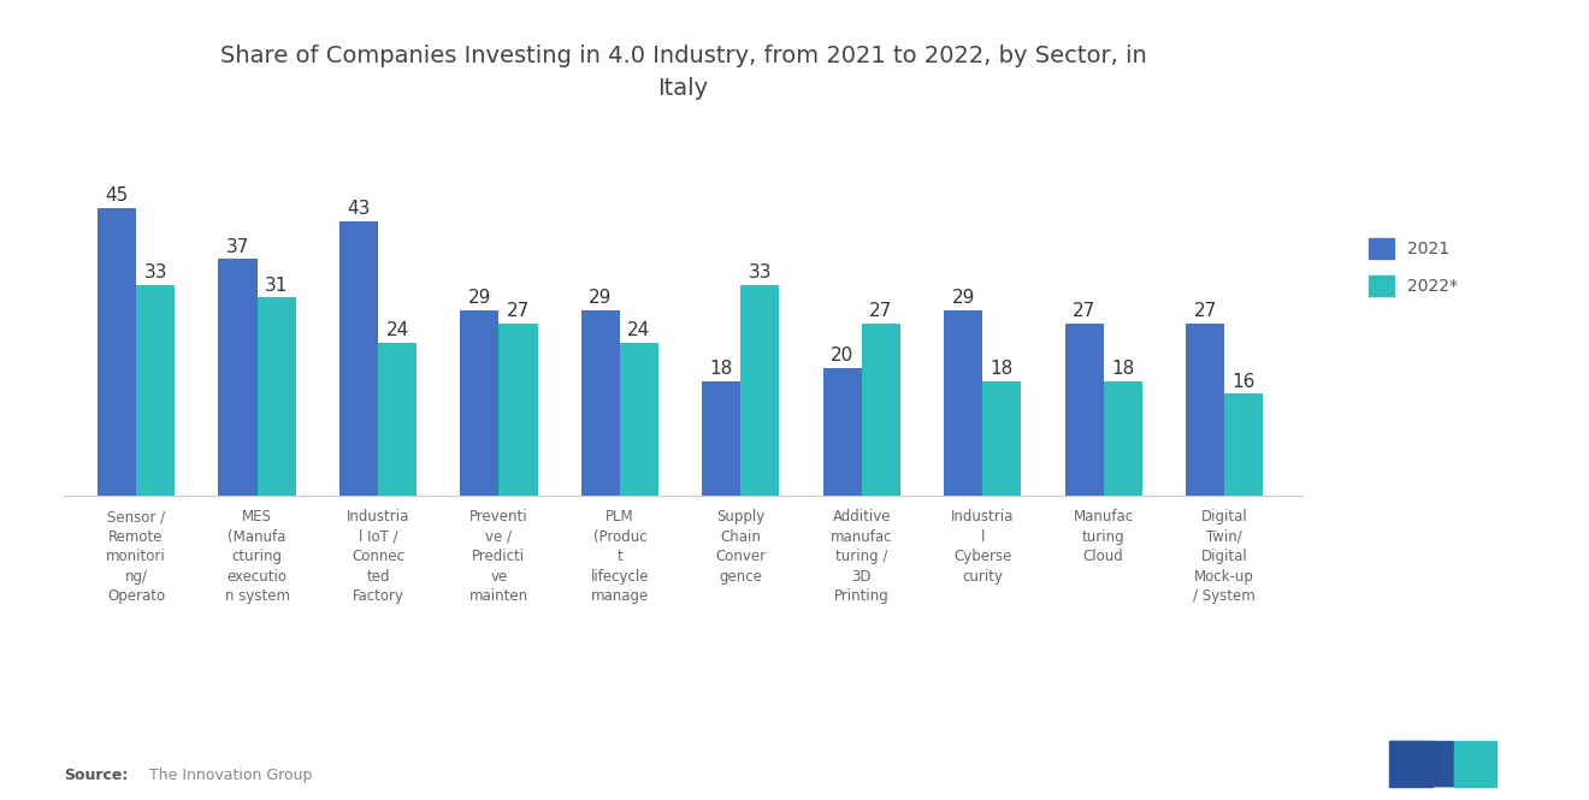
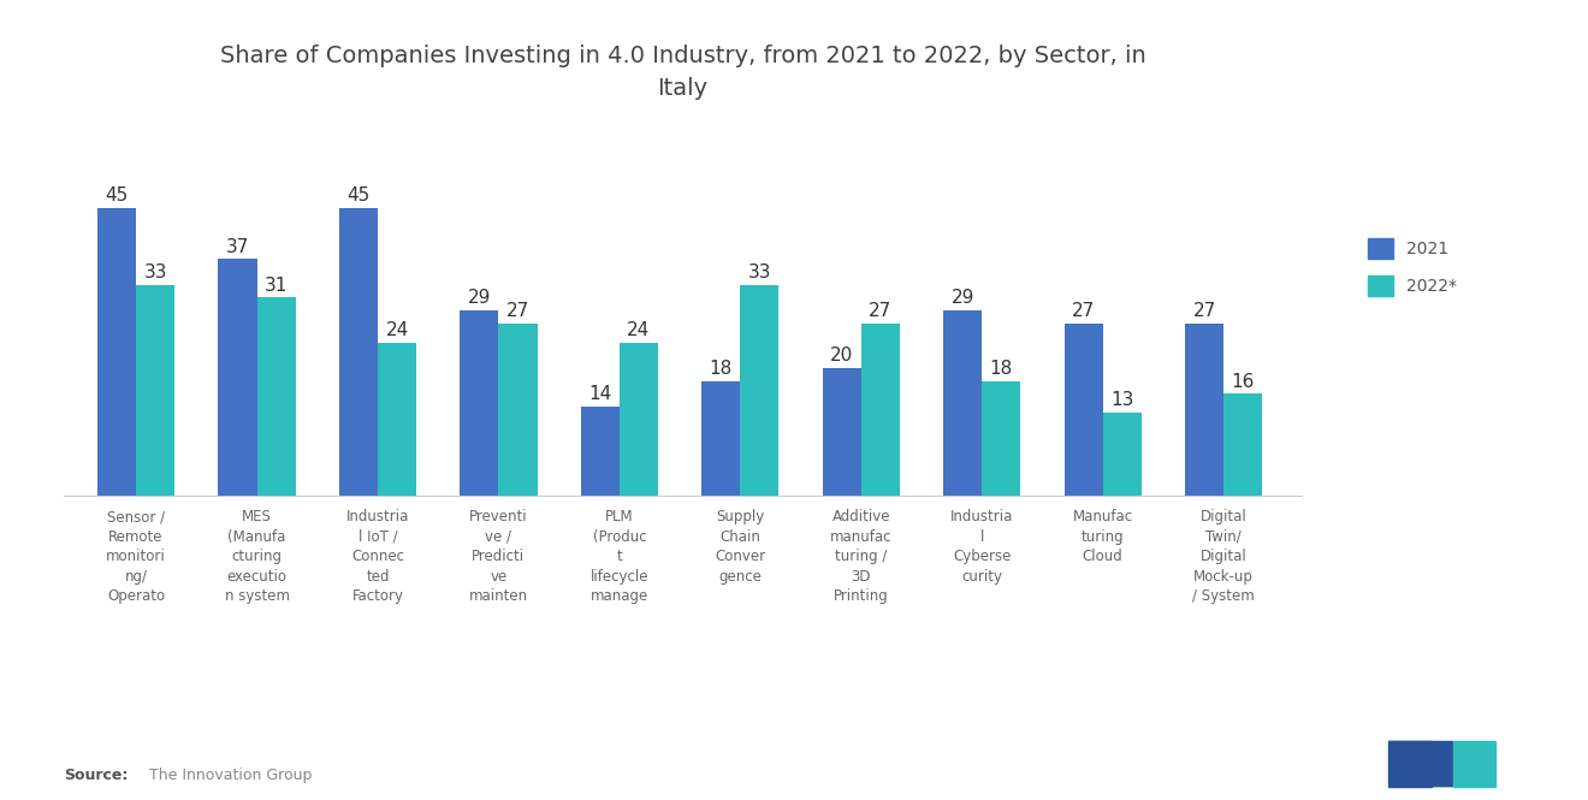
2021/Industria l IoT / Connec ted Factory: 43 -> 45
2021/PLM (Produc t lifecycle manage: 29 -> 14
2022*/Manufac turing Cloud: 18 -> 13
